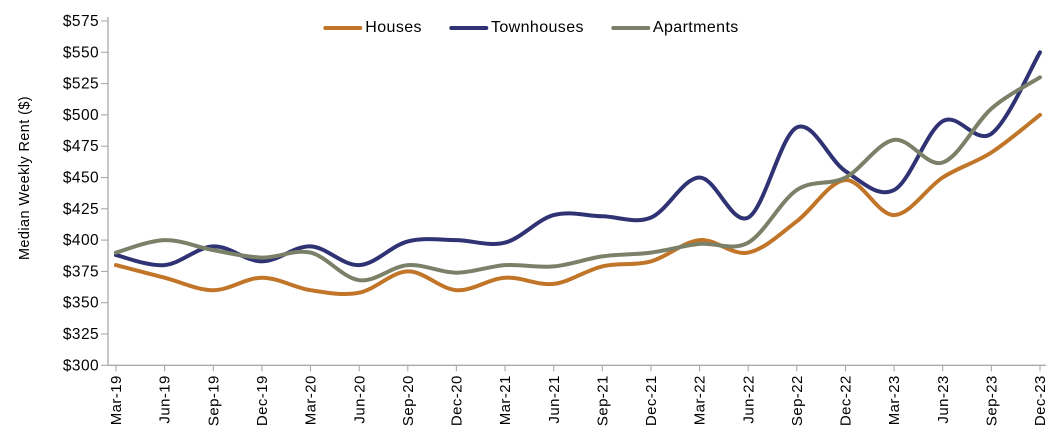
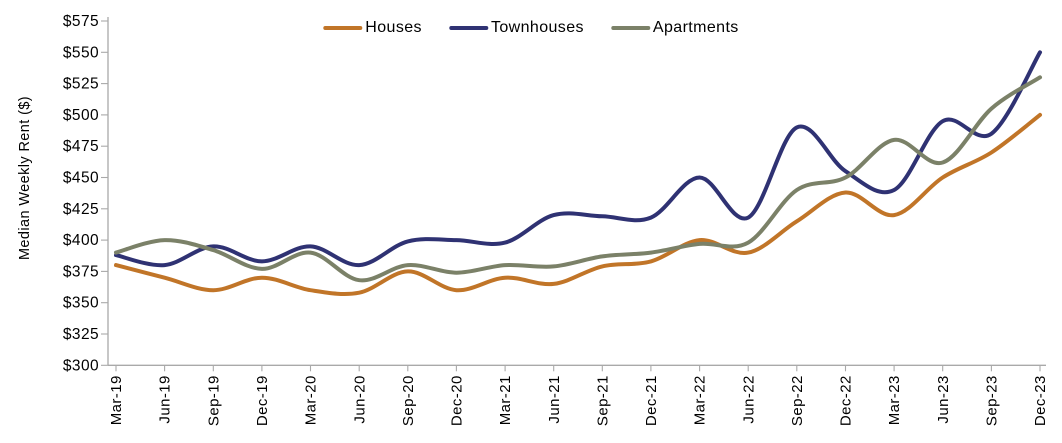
Apartments/Dec-19: $386 -> $377
Houses/Dec-22: $448 -> $438
